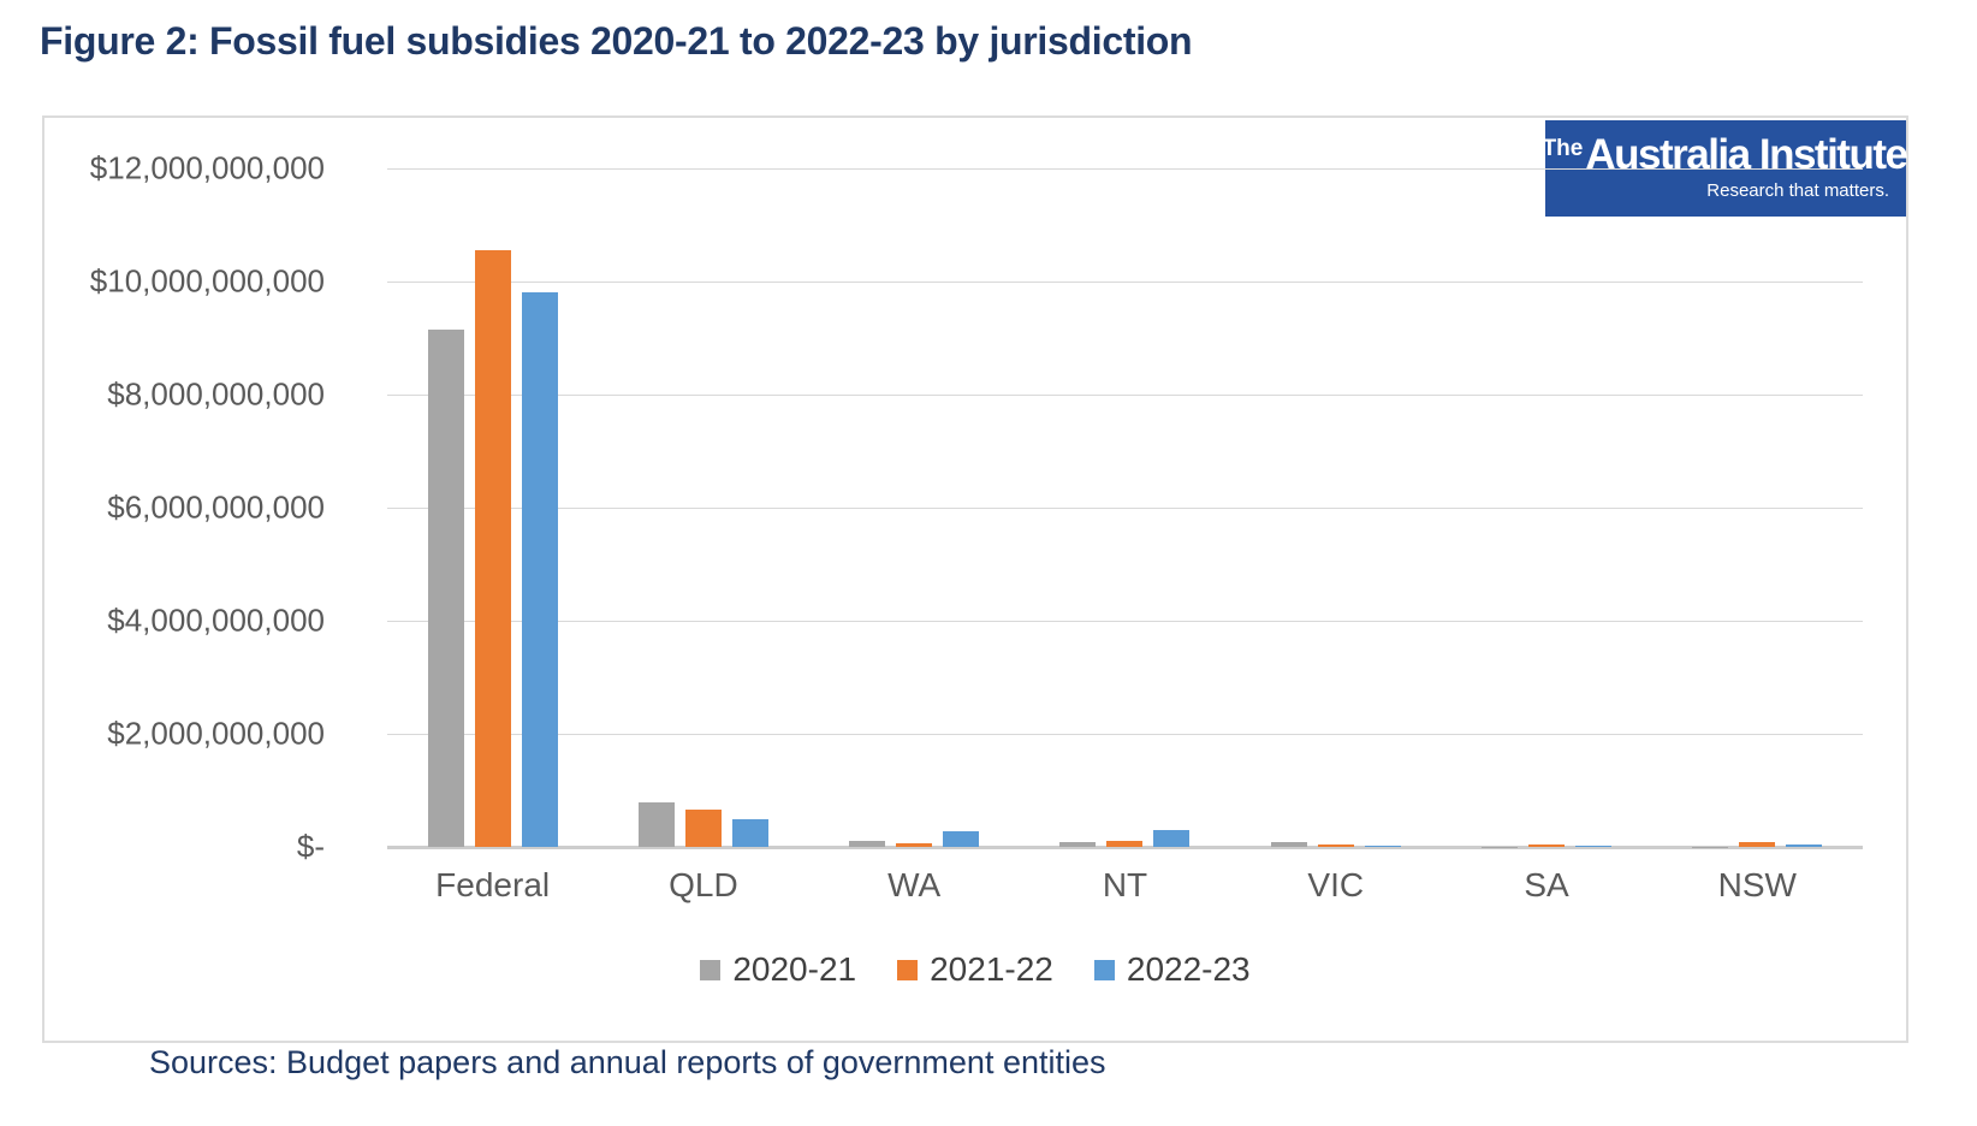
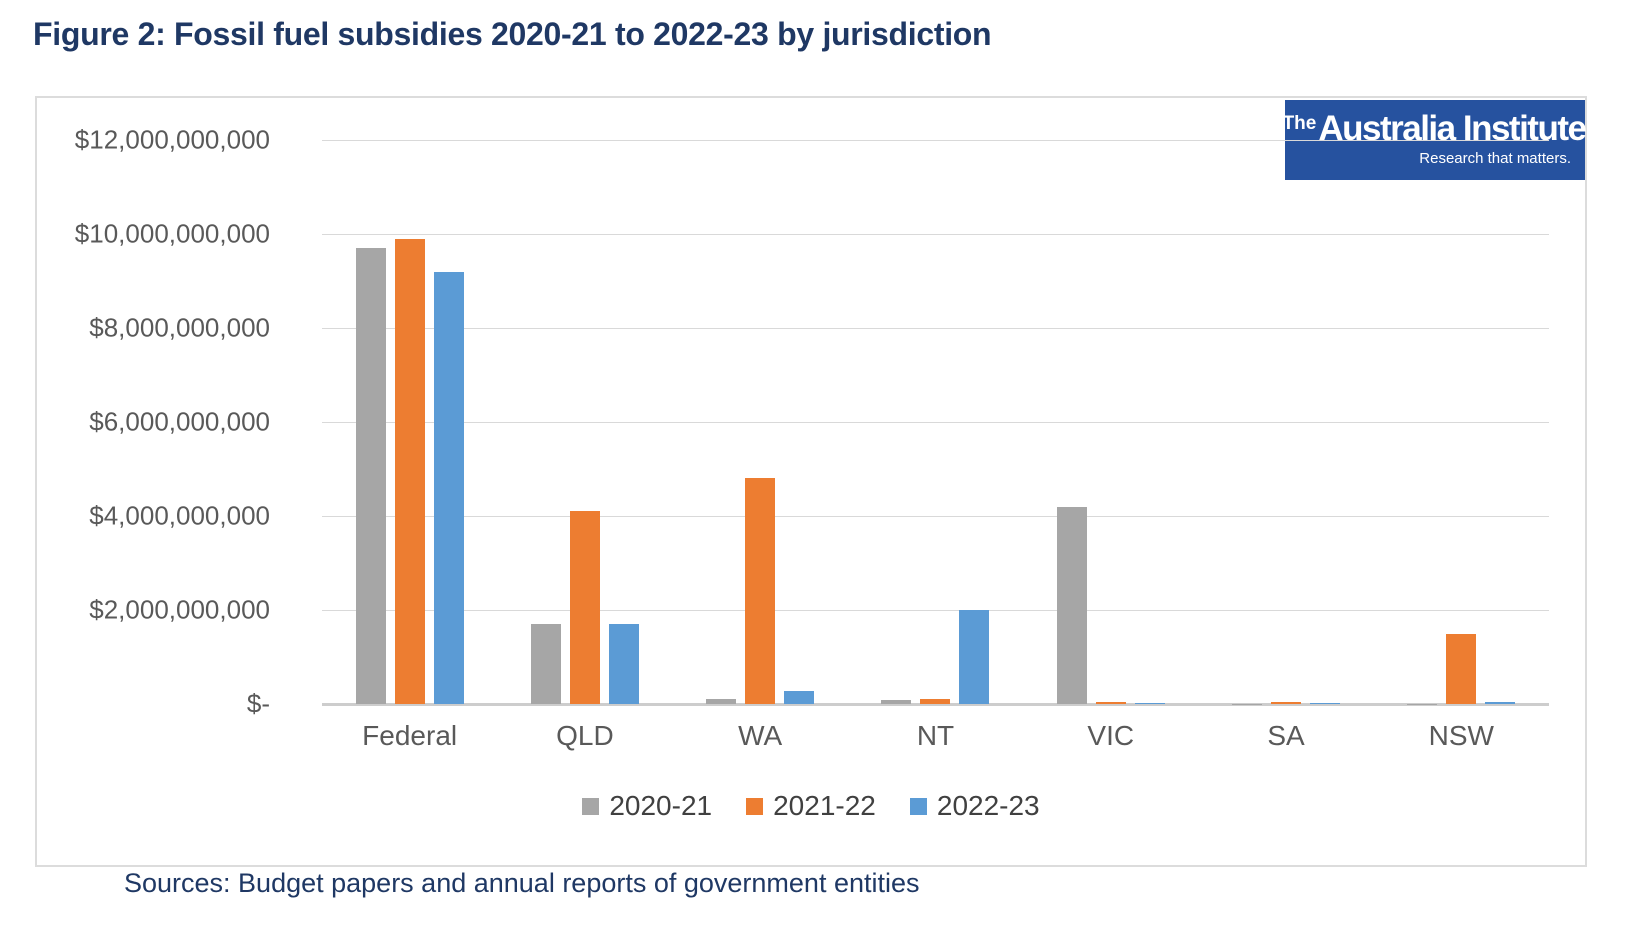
2020-21/Federal: $9200000000 -> $9700000000
2021-22/Federal: $10600000000 -> $9900000000
2022-23/Federal: $9800000000 -> $9200000000
2020-21/QLD: $800000000 -> $1700000000
2021-22/QLD: $600000000 -> $4100000000
2022-23/QLD: $500000000 -> $1700000000
2021-22/WA: $100000000 -> $4800000000
2022-23/NT: $300000000 -> $2000000000
2020-21/VIC: $100000000 -> $4200000000
2021-22/NSW: $100000000 -> $1500000000
